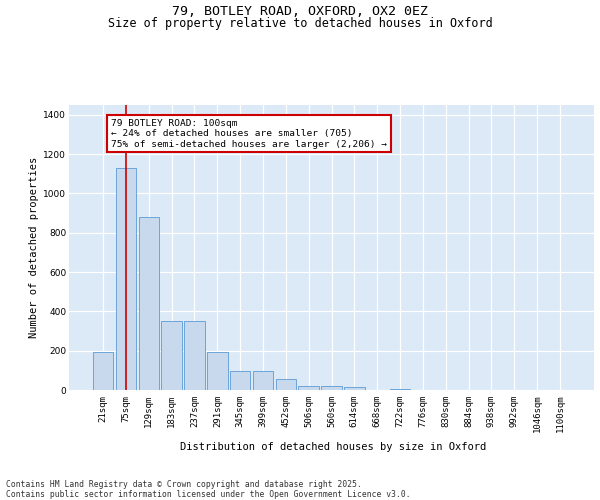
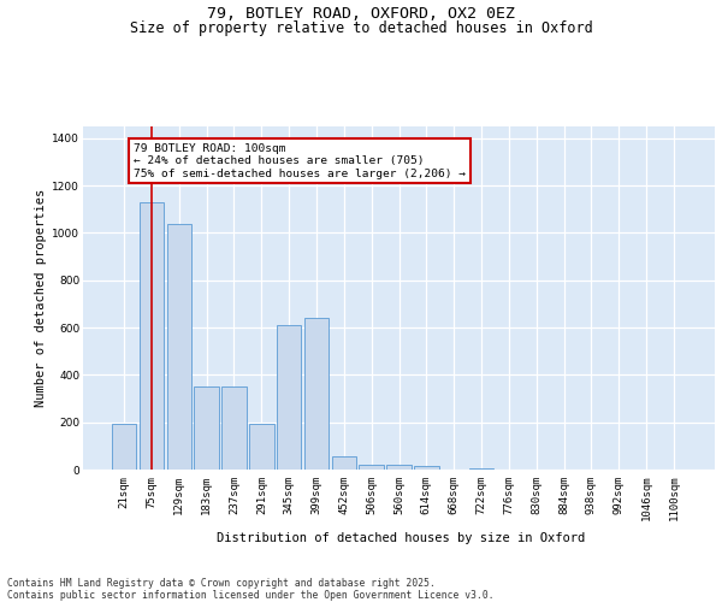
129sqm: 880 -> 1040
345sqm: 100 -> 610
399sqm: 100 -> 640
